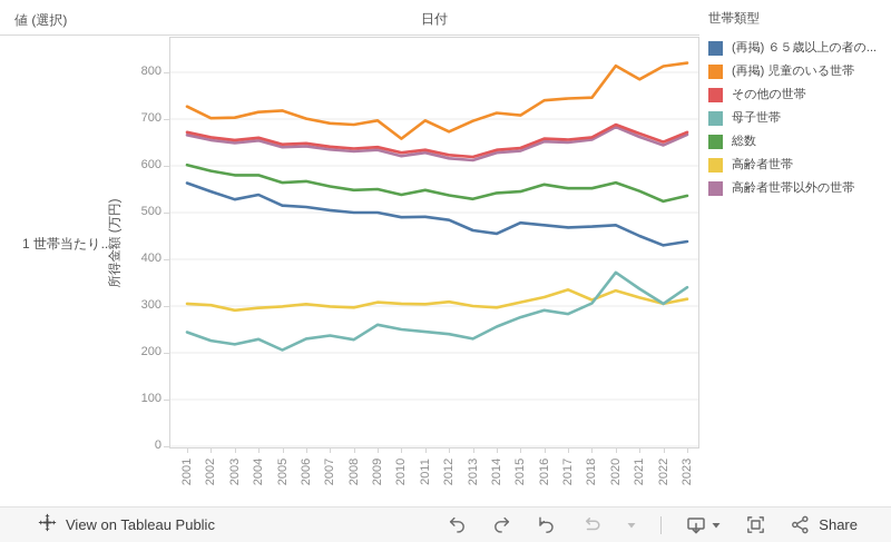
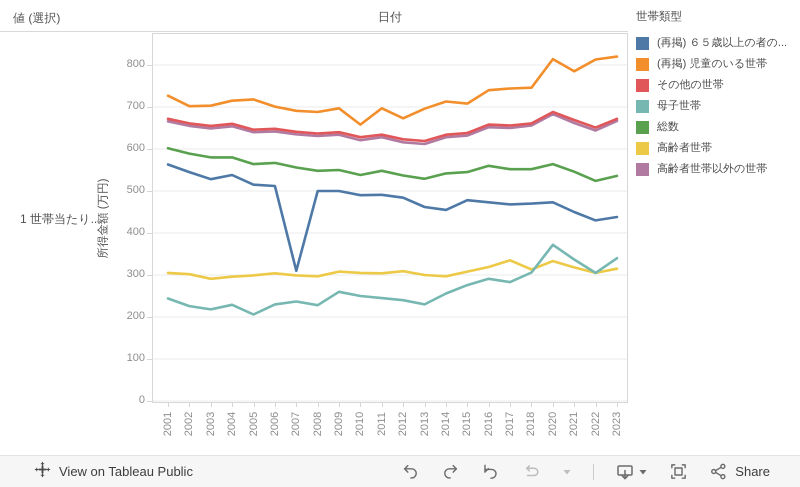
(再掲) ６５歳以上の者の.../2007: 500 -> 310
